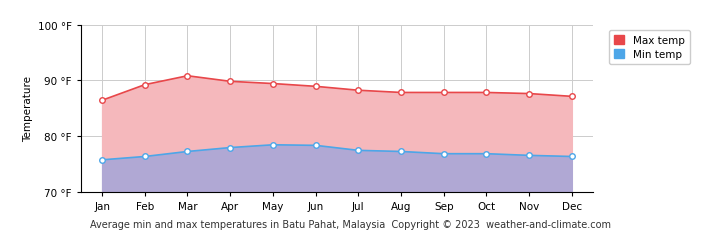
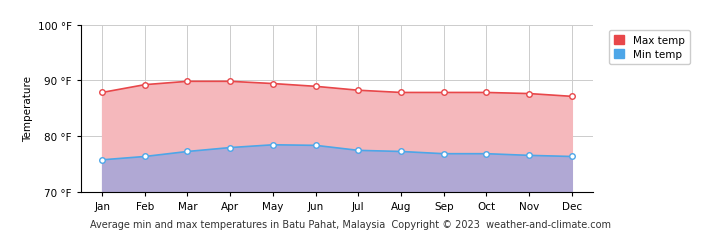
Max temp/Jan: 86.4 °F -> 87.8 °F
Max temp/Mar: 90.8 °F -> 89.8 °F
